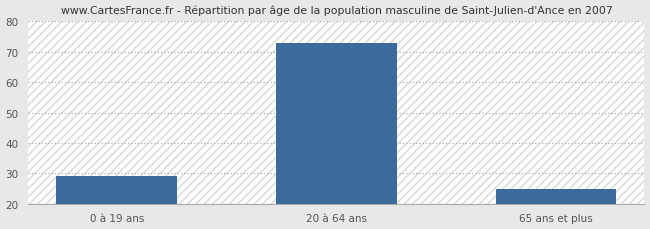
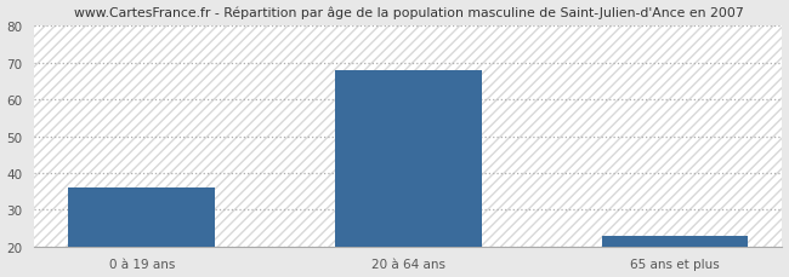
0 à 19 ans: 29 -> 36
20 à 64 ans: 73 -> 68
65 ans et plus: 25 -> 23
